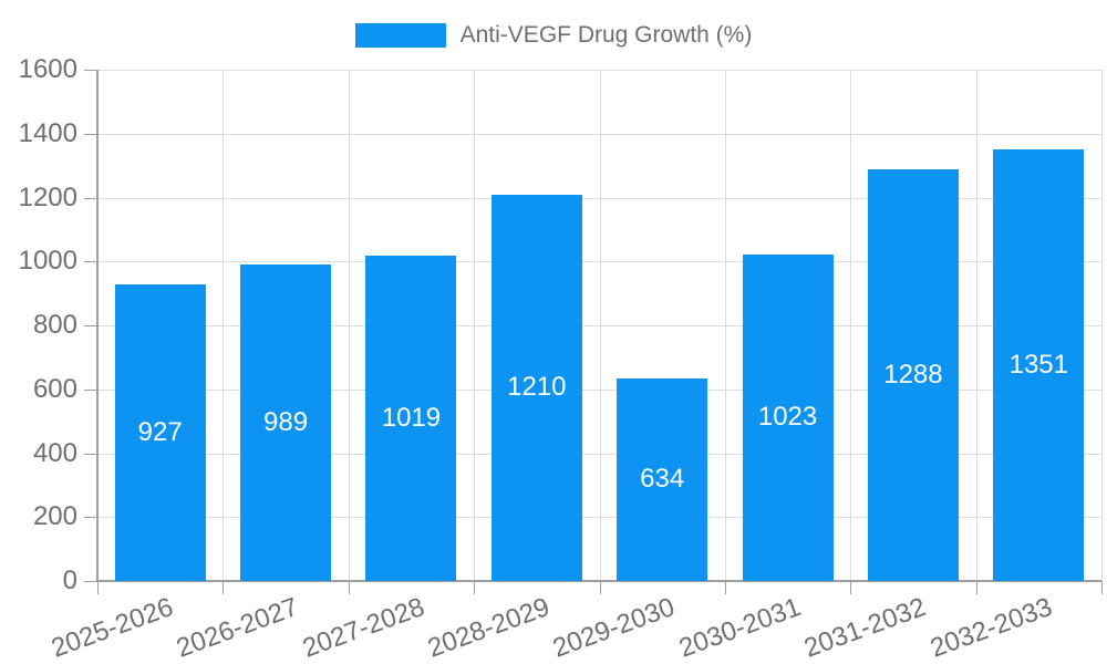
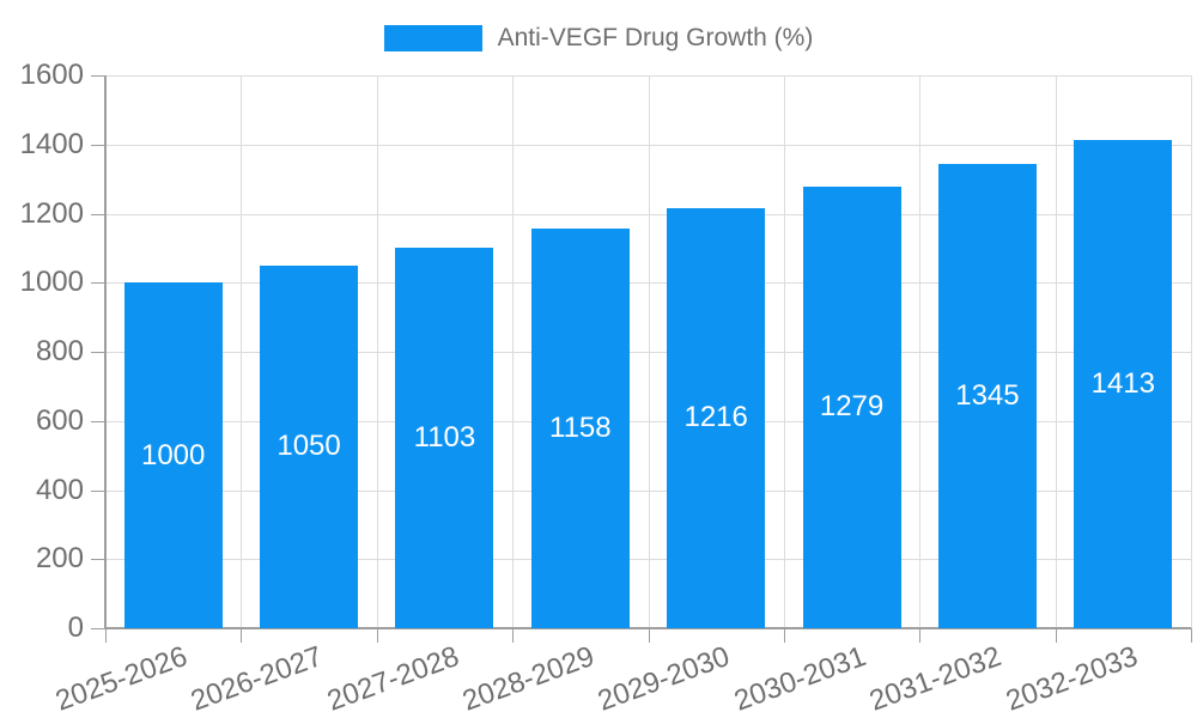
2025-2026: 927 -> 1000
2026-2027: 989 -> 1050
2027-2028: 1019 -> 1103
2028-2029: 1210 -> 1158
2029-2030: 634 -> 1216
2030-2031: 1023 -> 1279
2031-2032: 1288 -> 1345
2032-2033: 1351 -> 1413
